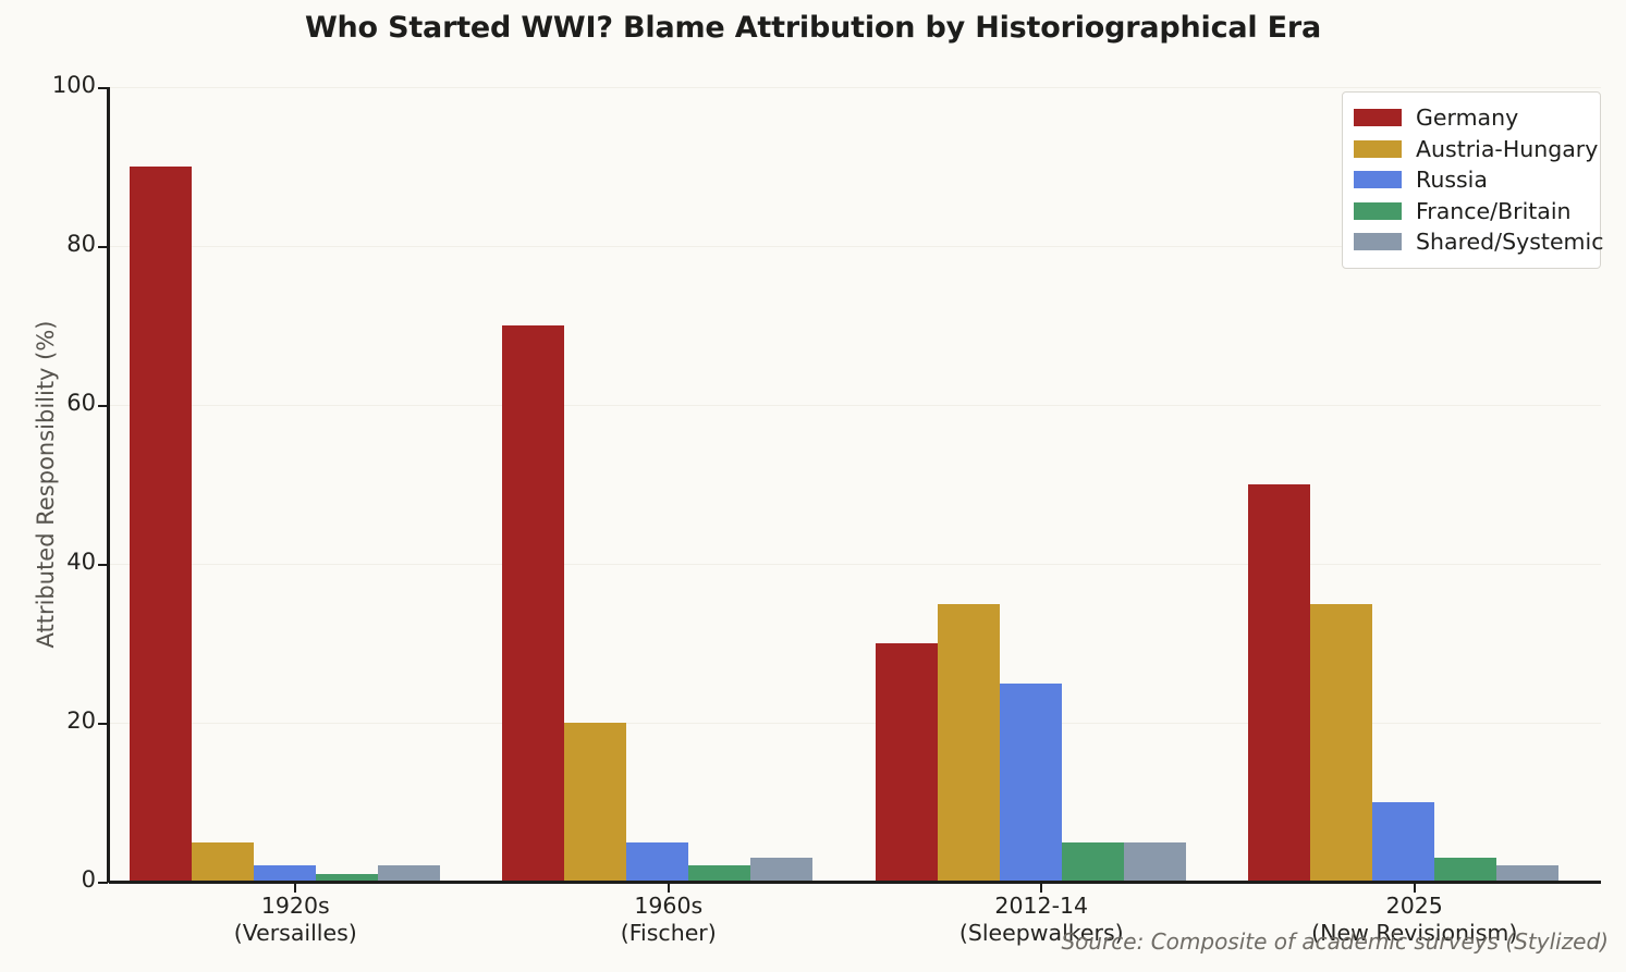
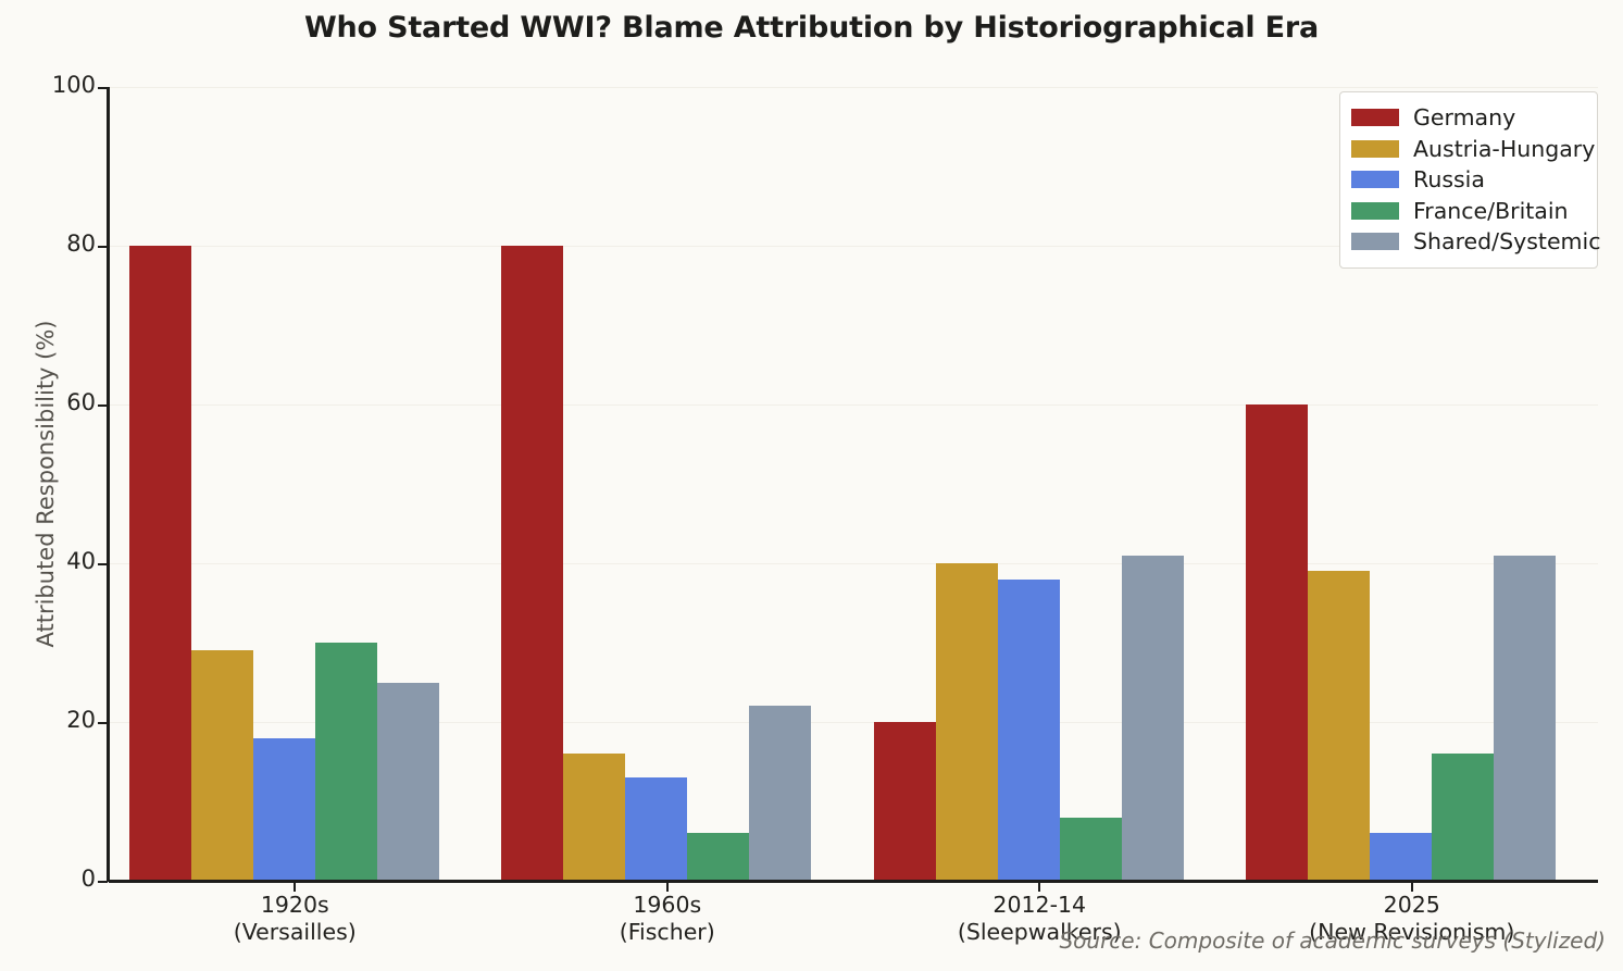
Germany/1920s (Versailles): 90 -> 80
Austria-Hungary/1920s (Versailles): 5 -> 29
Russia/1920s (Versailles): 2 -> 18
France/Britain/1920s (Versailles): 1 -> 30
Shared/Systemic/1920s (Versailles): 2 -> 25
Germany/1960s (Fischer): 70 -> 80
Austria-Hungary/1960s (Fischer): 20 -> 16
Russia/1960s (Fischer): 5 -> 13
France/Britain/1960s (Fischer): 2 -> 6
Shared/Systemic/1960s (Fischer): 3 -> 22
Germany/2012-14 (Sleepwalkers): 30 -> 20
Austria-Hungary/2012-14 (Sleepwalkers): 35 -> 40
Russia/2012-14 (Sleepwalkers): 25 -> 38
France/Britain/2012-14 (Sleepwalkers): 5 -> 8
Shared/Systemic/2012-14 (Sleepwalkers): 5 -> 41
Germany/2025 (New Revisionism): 50 -> 60
Austria-Hungary/2025 (New Revisionism): 35 -> 39
Russia/2025 (New Revisionism): 10 -> 6
France/Britain/2025 (New Revisionism): 3 -> 16
Shared/Systemic/2025 (New Revisionism): 2 -> 41
